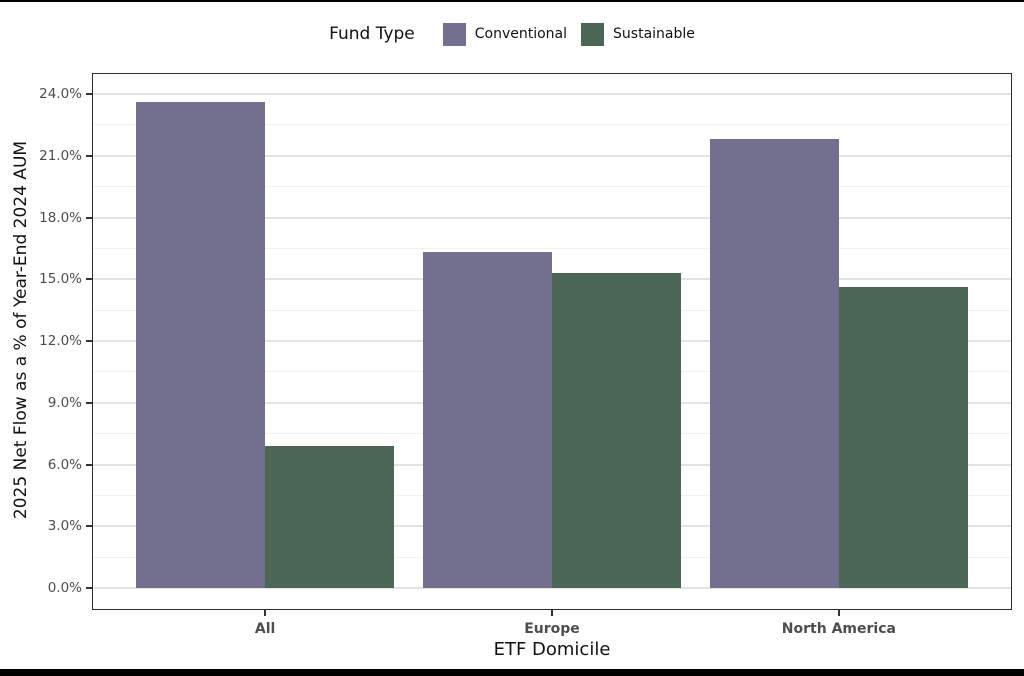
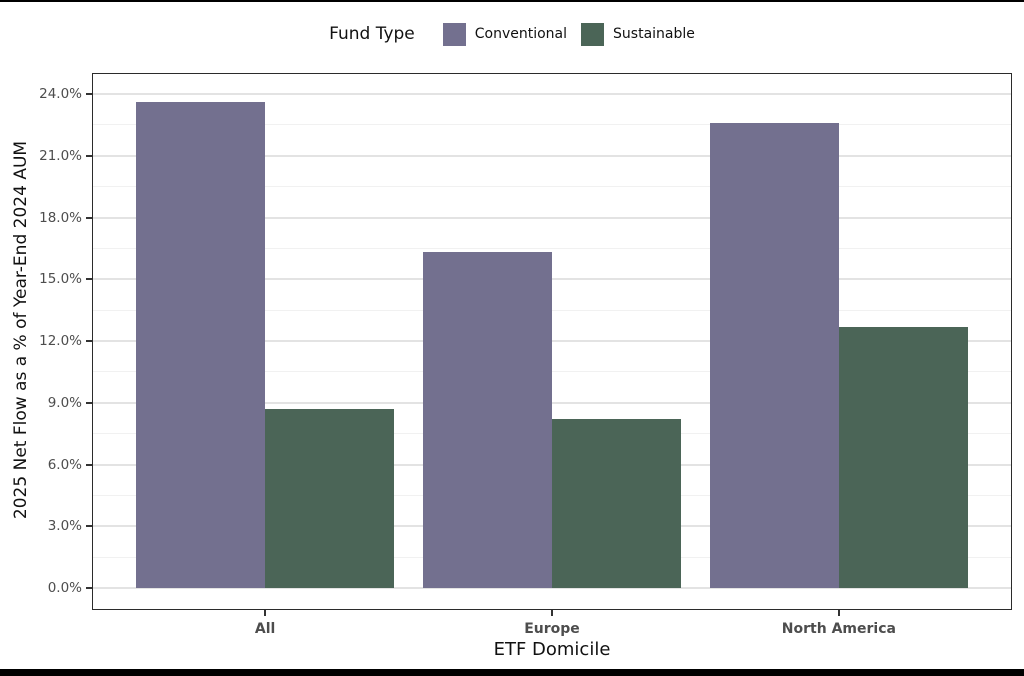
Sustainable/All: 6.9% -> 8.7%
Sustainable/Europe: 15.3% -> 8.2%
Conventional/North America: 21.8% -> 22.6%
Sustainable/North America: 14.6% -> 12.7%
